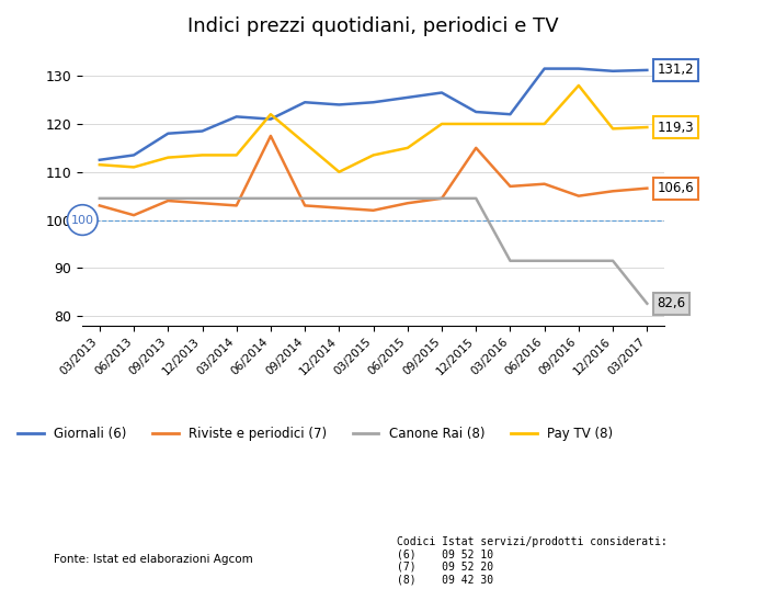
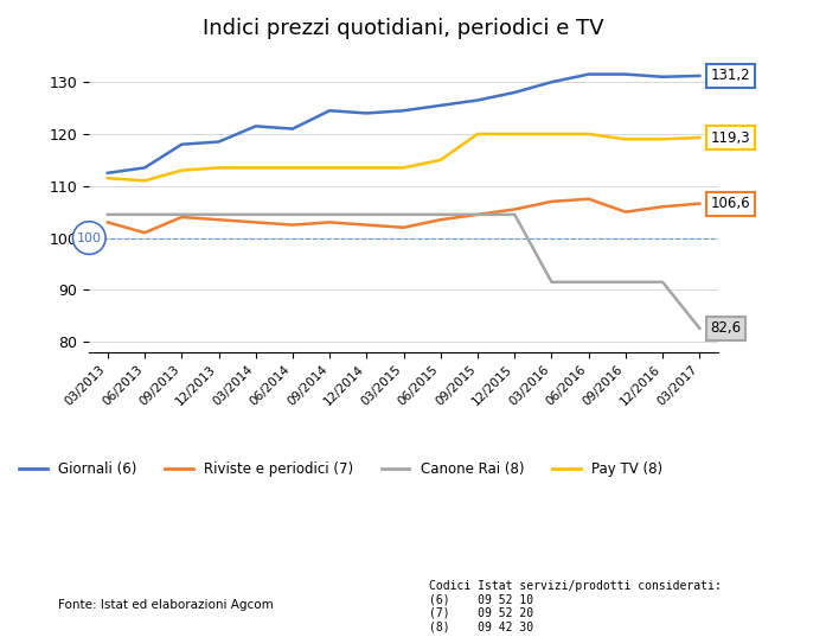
Riviste e periodici (7)/06/2014: 117.5 -> 102.5
Pay TV (8)/06/2014: 122.0 -> 113.5
Pay TV (8)/09/2014: 116.0 -> 113.5
Pay TV (8)/12/2014: 110.0 -> 113.5
Giornali (6)/12/2015: 122.5 -> 128.0
Riviste e periodici (7)/12/2015: 115.0 -> 105.5
Giornali (6)/03/2016: 122.0 -> 130.0
Pay TV (8)/09/2016: 128.0 -> 119.0
